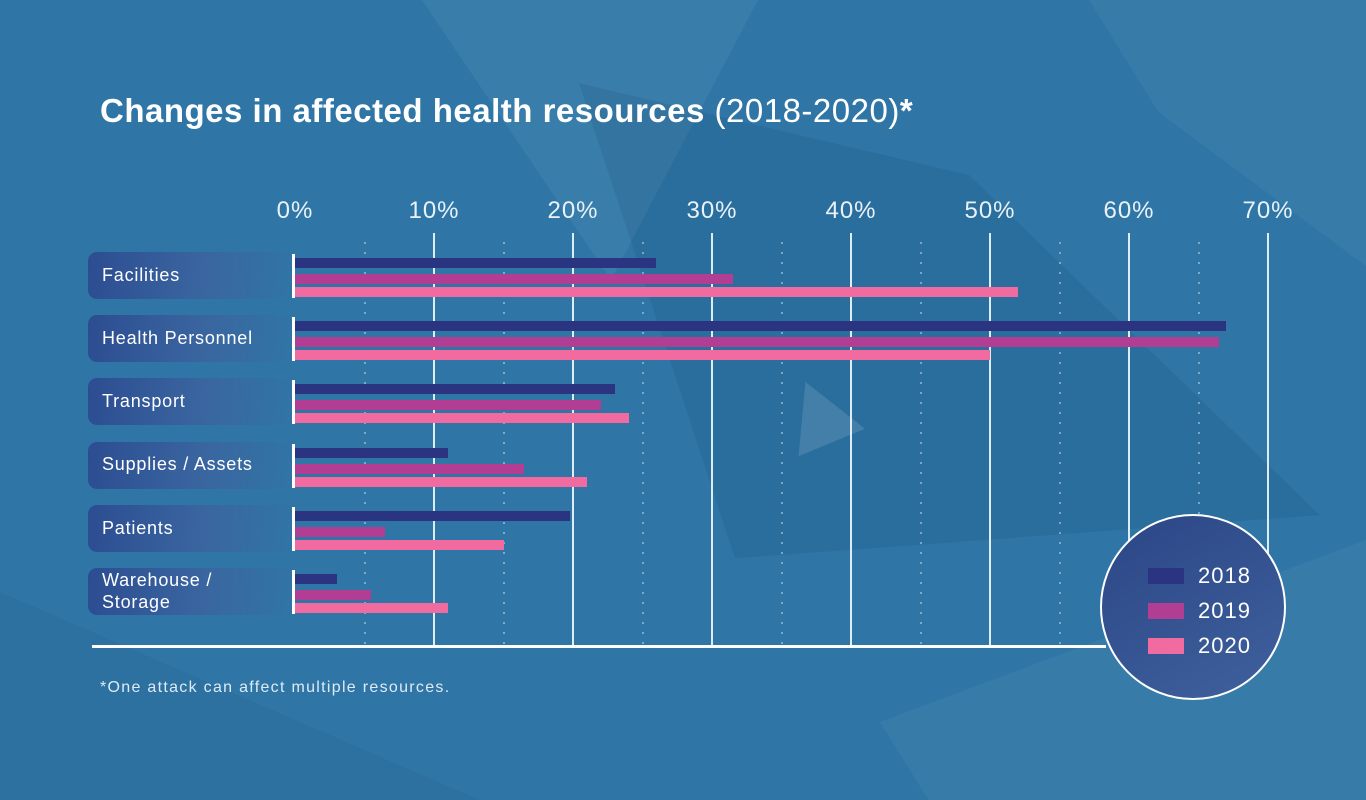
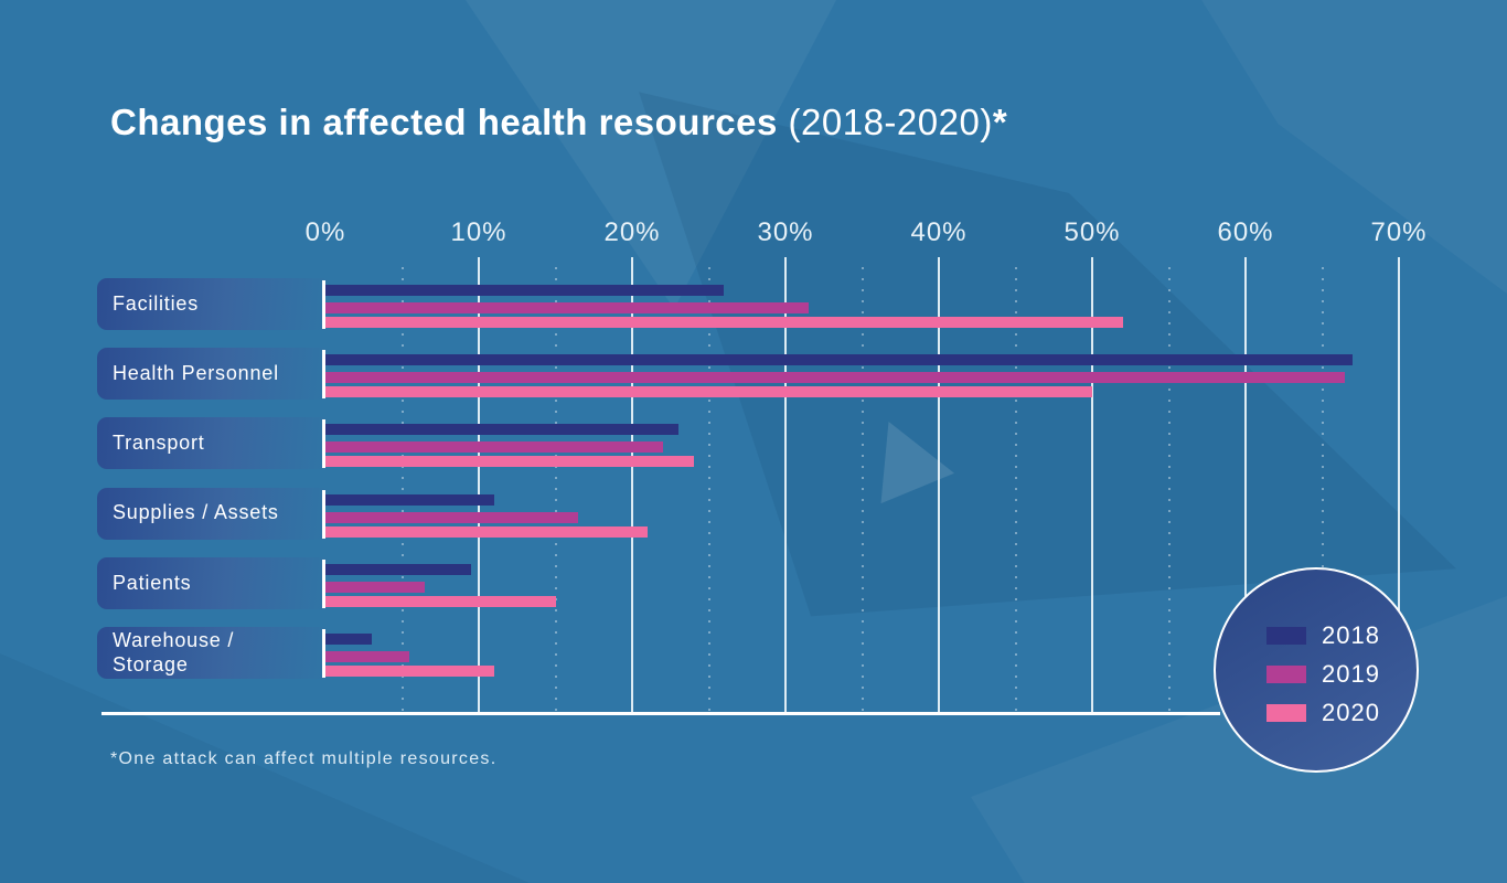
2018/Patients: 19.8% -> 9.5%
